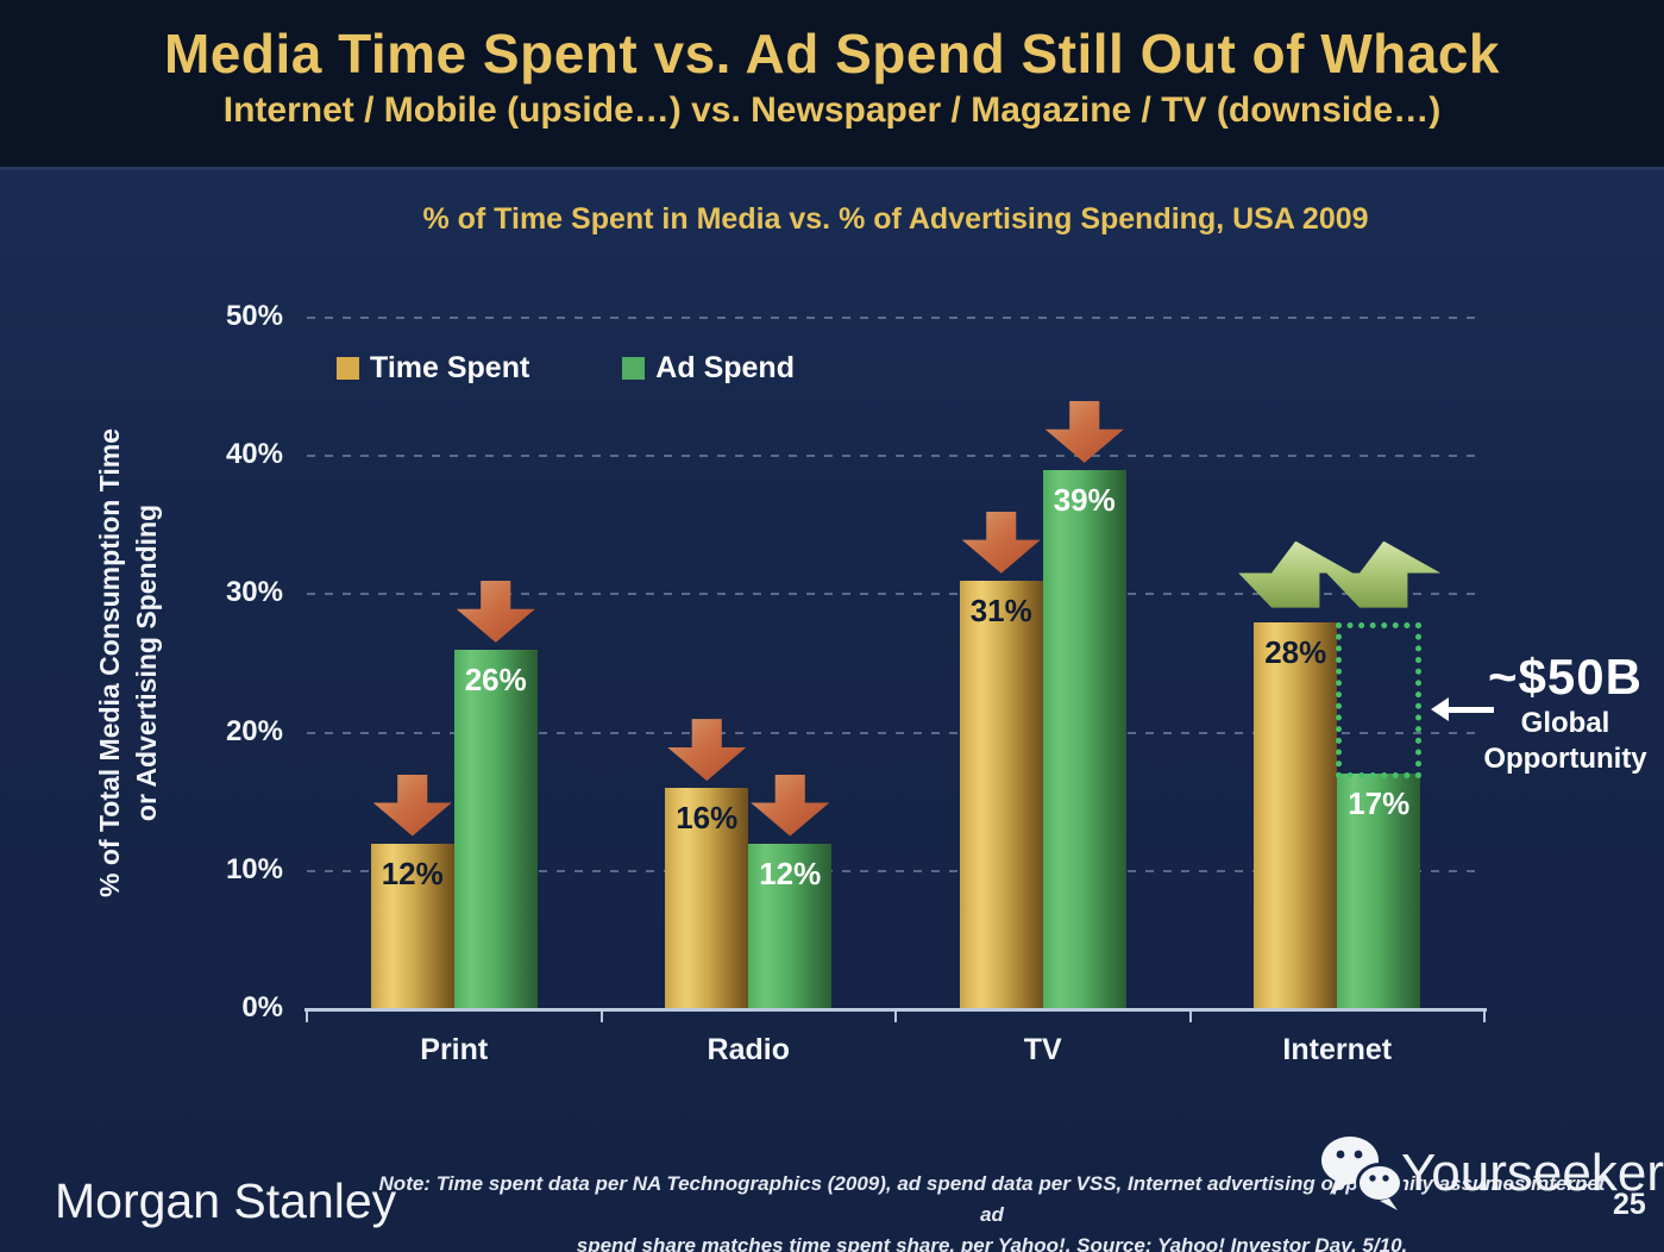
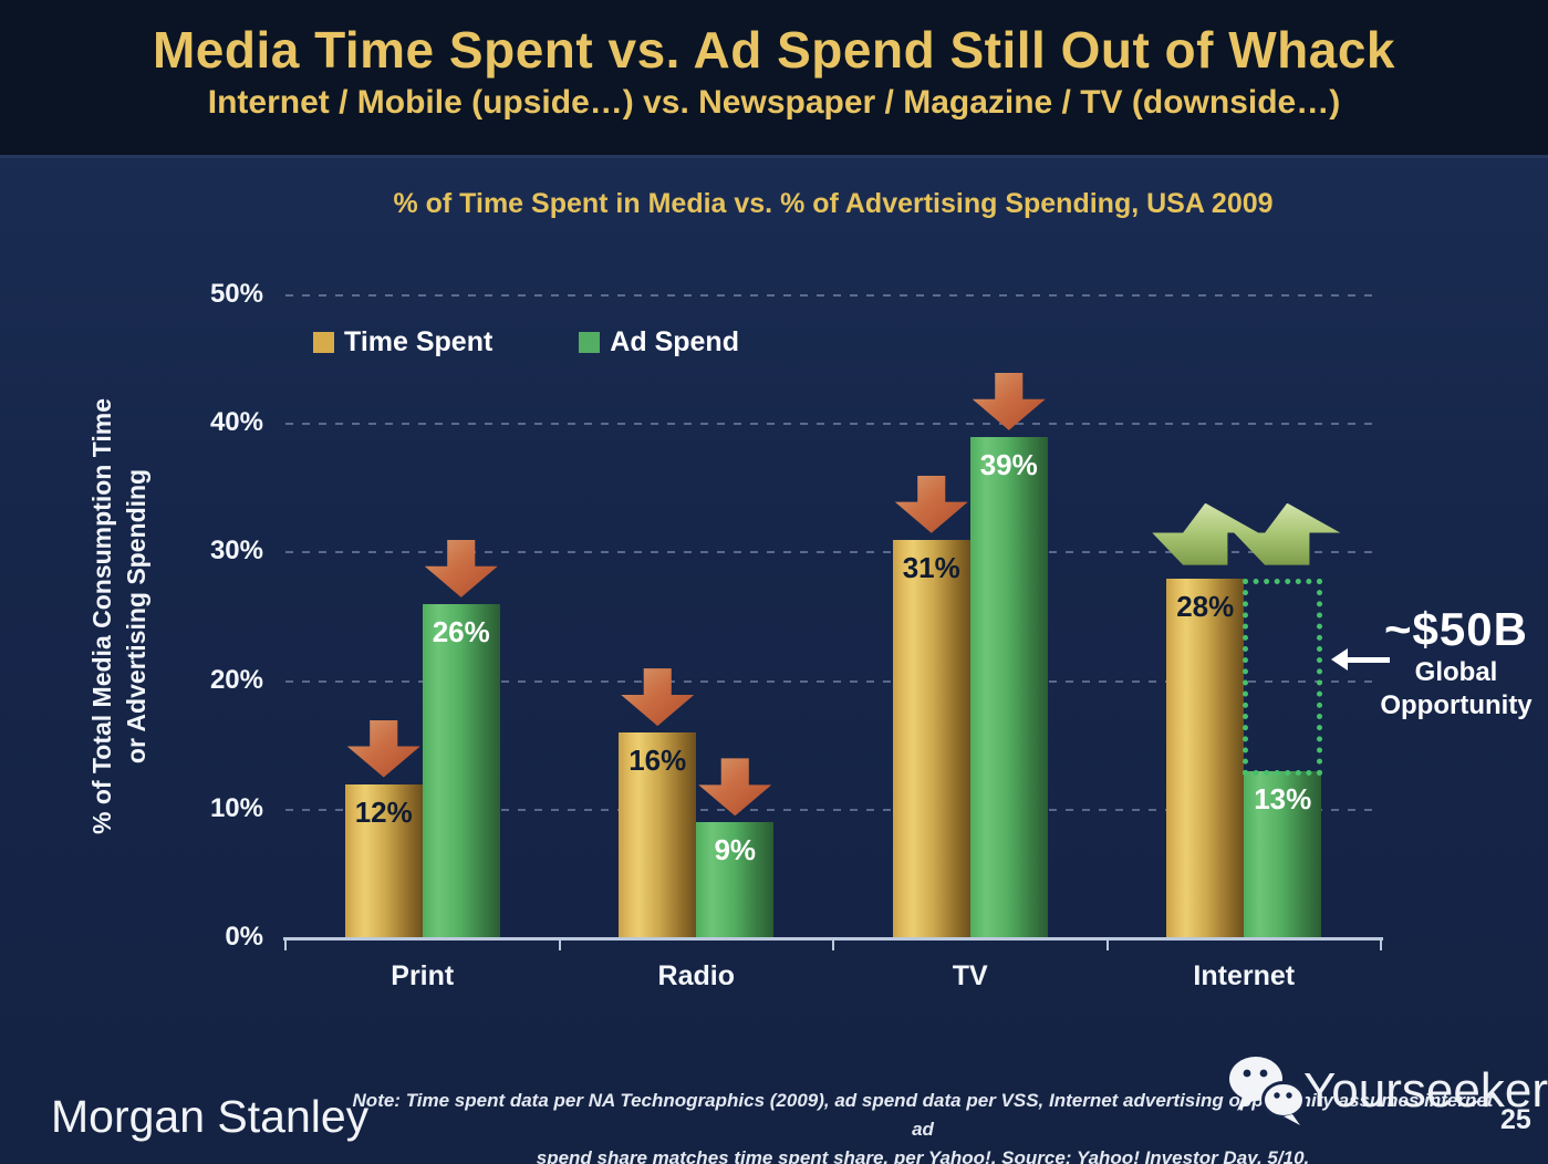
Ad Spend/Radio: 12% -> 9%
Ad Spend/Internet: 17% -> 13%
